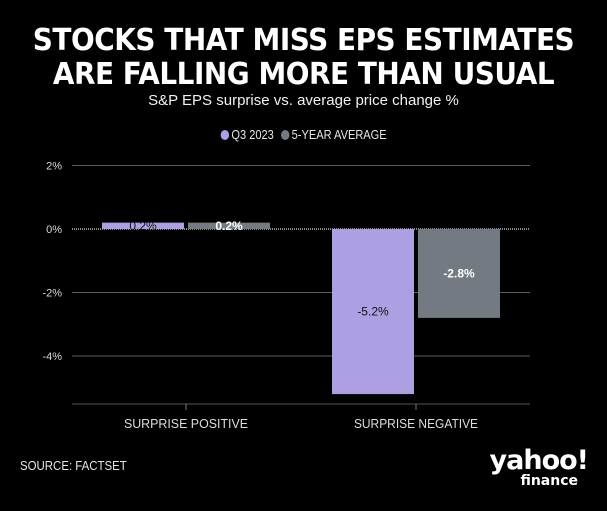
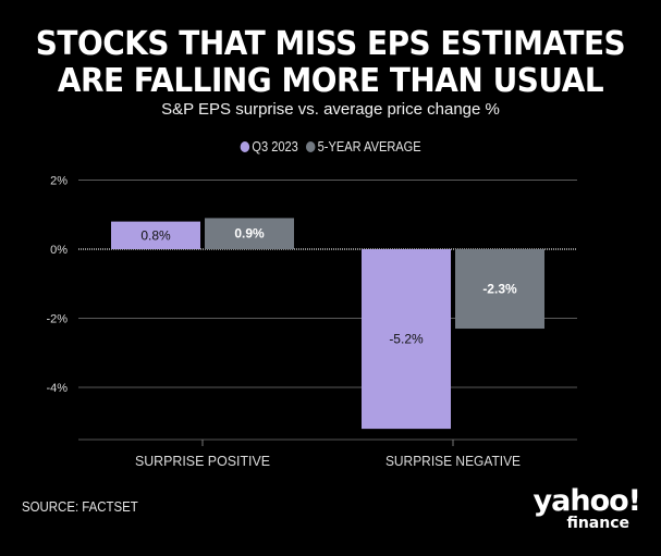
Q3 2023/SURPRISE POSITIVE: 0.2% -> 0.8%
5-YEAR AVERAGE/SURPRISE POSITIVE: 0.2% -> 0.9%
5-YEAR AVERAGE/SURPRISE NEGATIVE: -2.8% -> -2.3%
